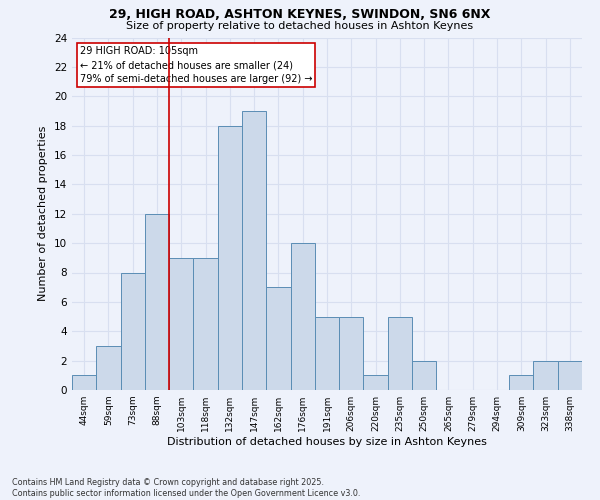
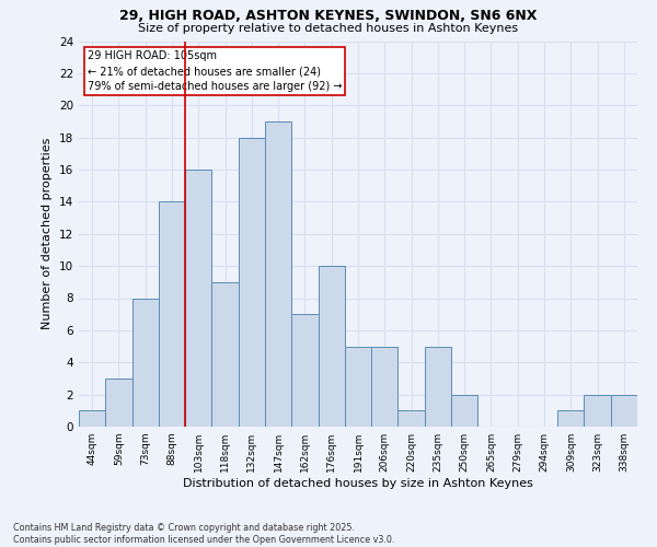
88sqm: 12 -> 14
103sqm: 9 -> 16
